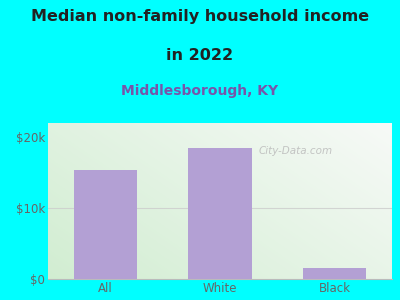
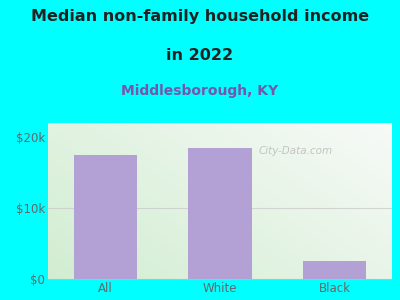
All: $15.4k -> $17.5k
Black: $1.6k -> $2.5k
